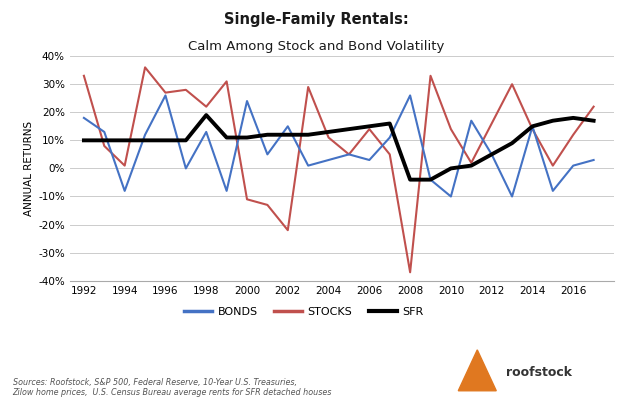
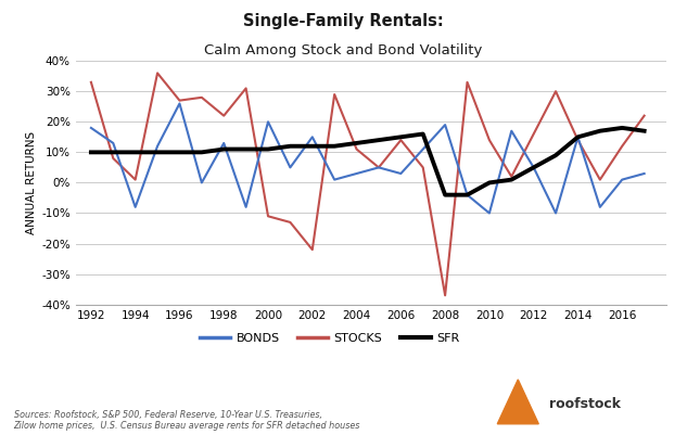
SFR/1998: 19% -> 11%
BONDS/2000: 24% -> 20%
BONDS/2008: 26% -> 19%
